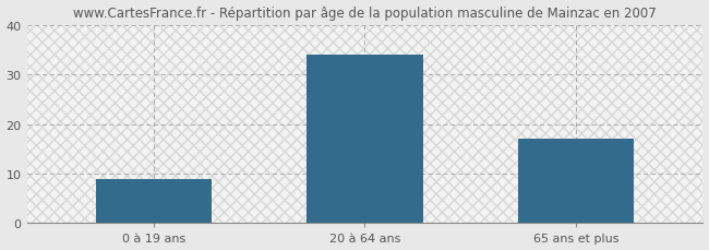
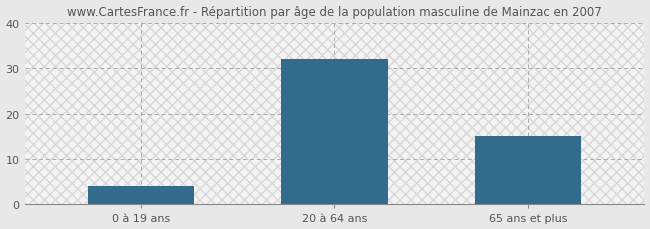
0 à 19 ans: 9 -> 4
20 à 64 ans: 34 -> 32
65 ans et plus: 17 -> 15
